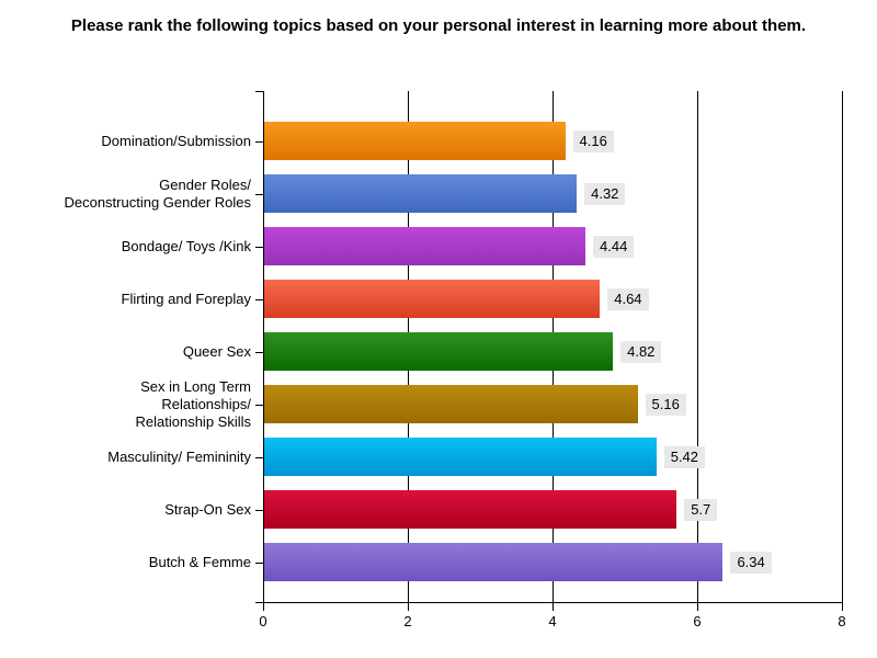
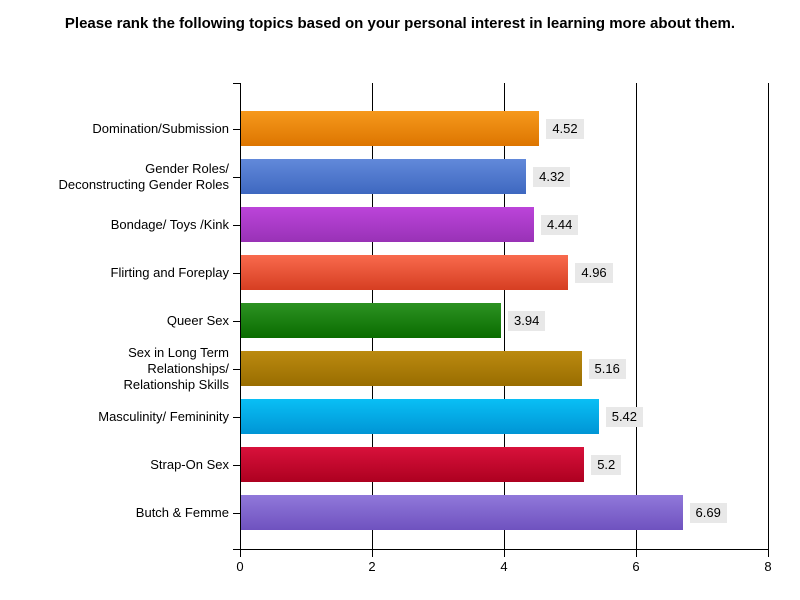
Domination/Submission: 4.16 -> 4.52
Flirting and Foreplay: 4.64 -> 4.96
Queer Sex: 4.82 -> 3.94
Strap-On Sex: 5.7 -> 5.2
Butch & Femme: 6.34 -> 6.69
